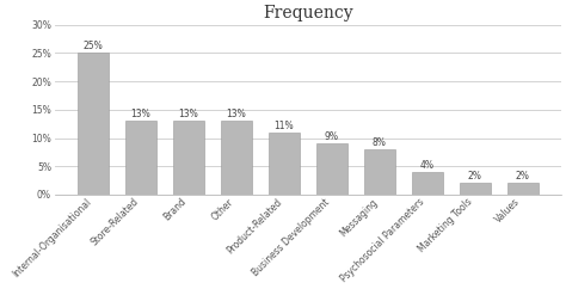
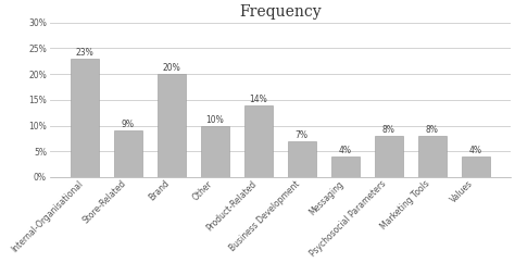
Internal-Organisational: 25% -> 23%
Store-Related: 13% -> 9%
Brand: 13% -> 20%
Other: 13% -> 10%
Product-Related: 11% -> 14%
Business Development: 9% -> 7%
Messaging: 8% -> 4%
Psychosocial Parameters: 4% -> 8%
Marketing Tools: 2% -> 8%
Values: 2% -> 4%
